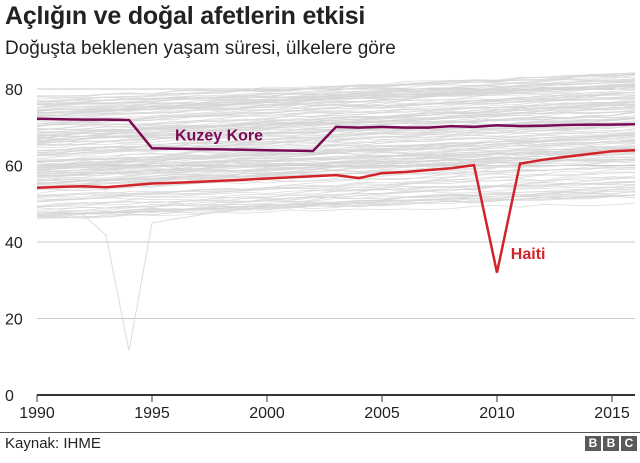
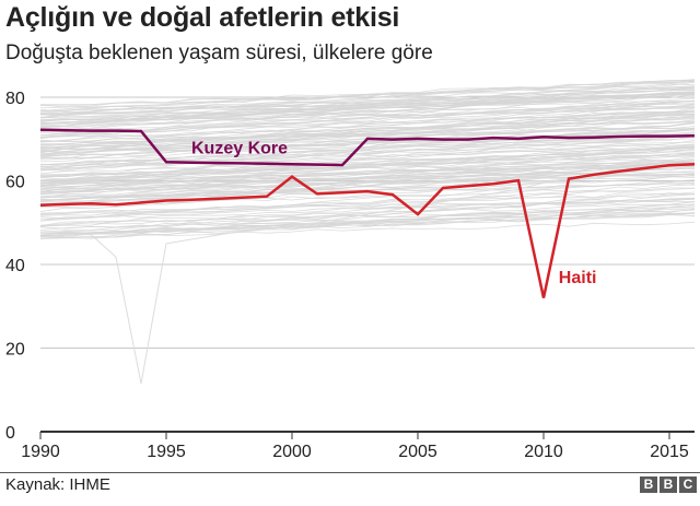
Haiti/2000: 57 -> 61
Haiti/2005: 58 -> 52
